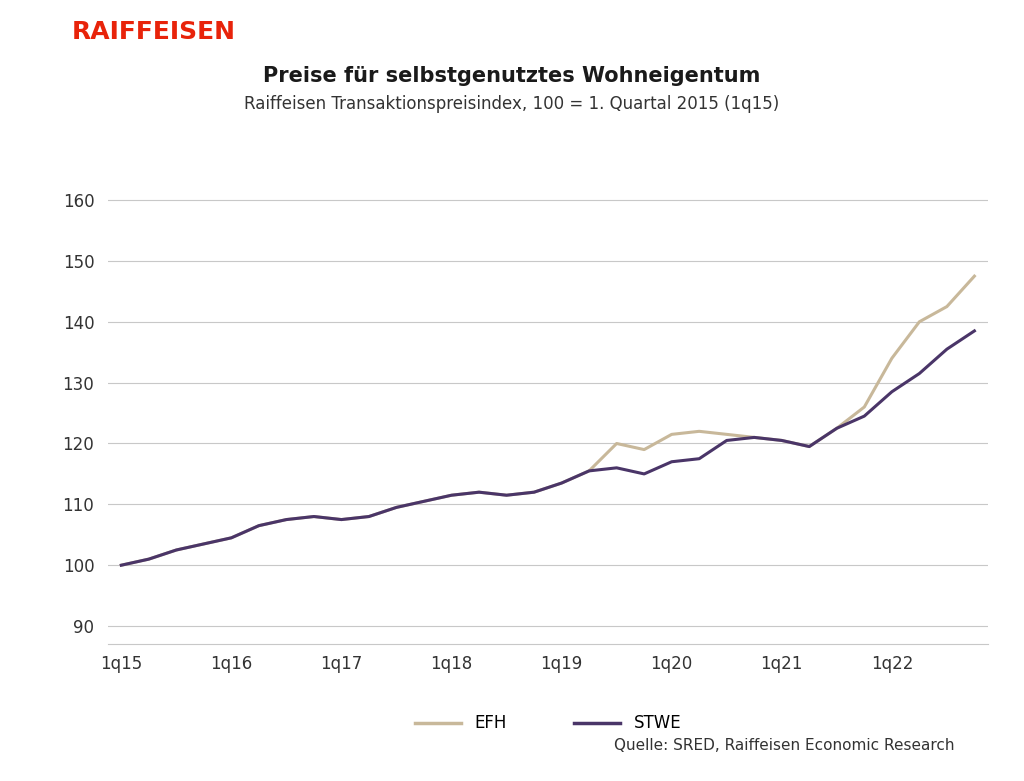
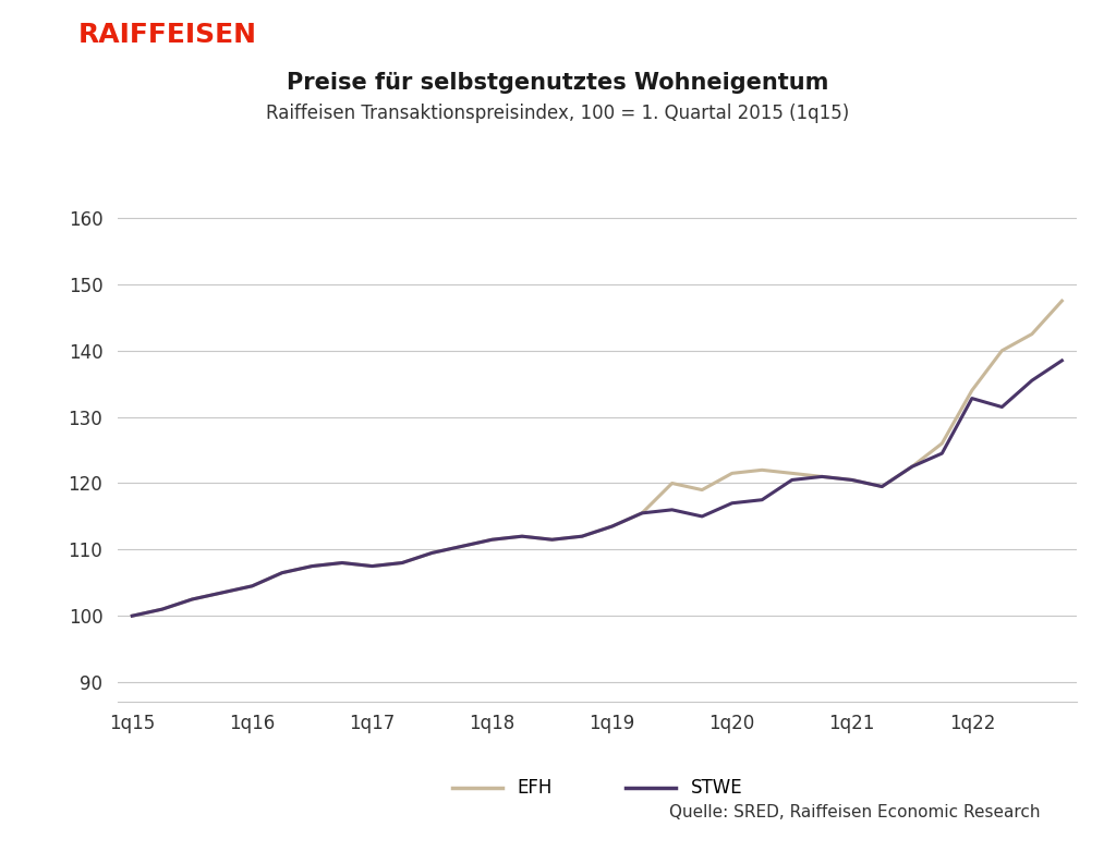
STWE/1q22: 128.5 -> 132.8
